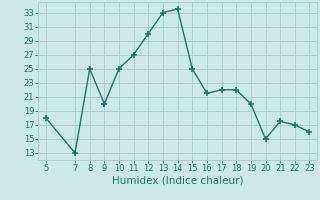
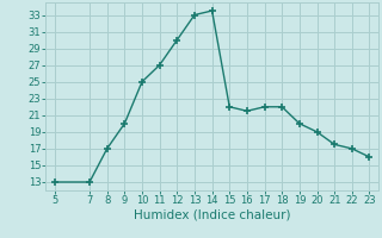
5: 18.0 -> 13.0
8: 25.0 -> 17.0
15: 25.0 -> 22.0
20: 15.0 -> 19.0
